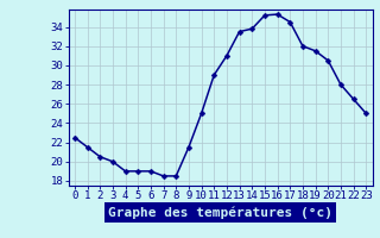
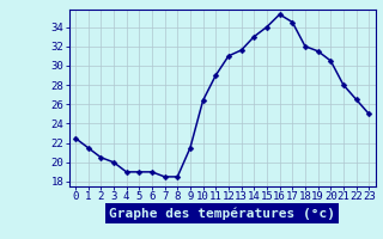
10: 25.0 -> 26.4
13: 33.5 -> 31.6
14: 33.8 -> 33.0
15: 35.2 -> 34.0
